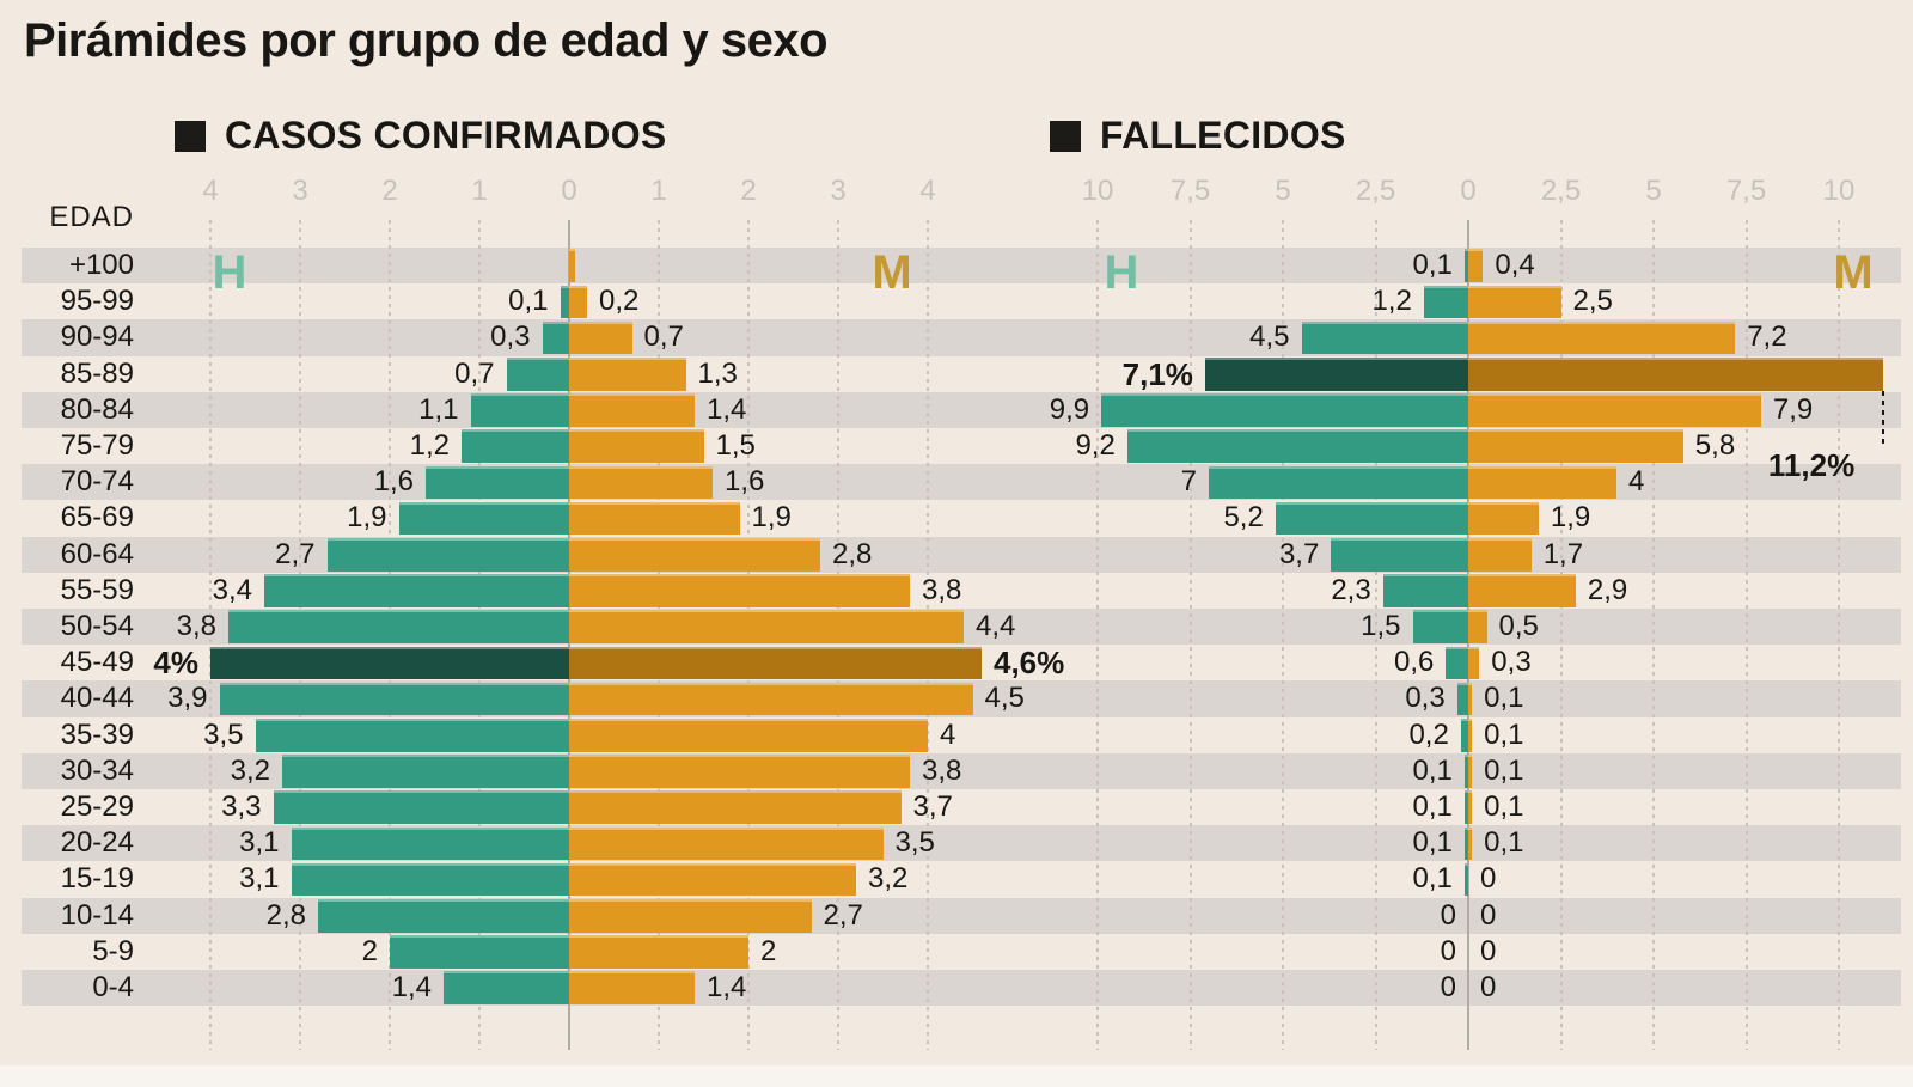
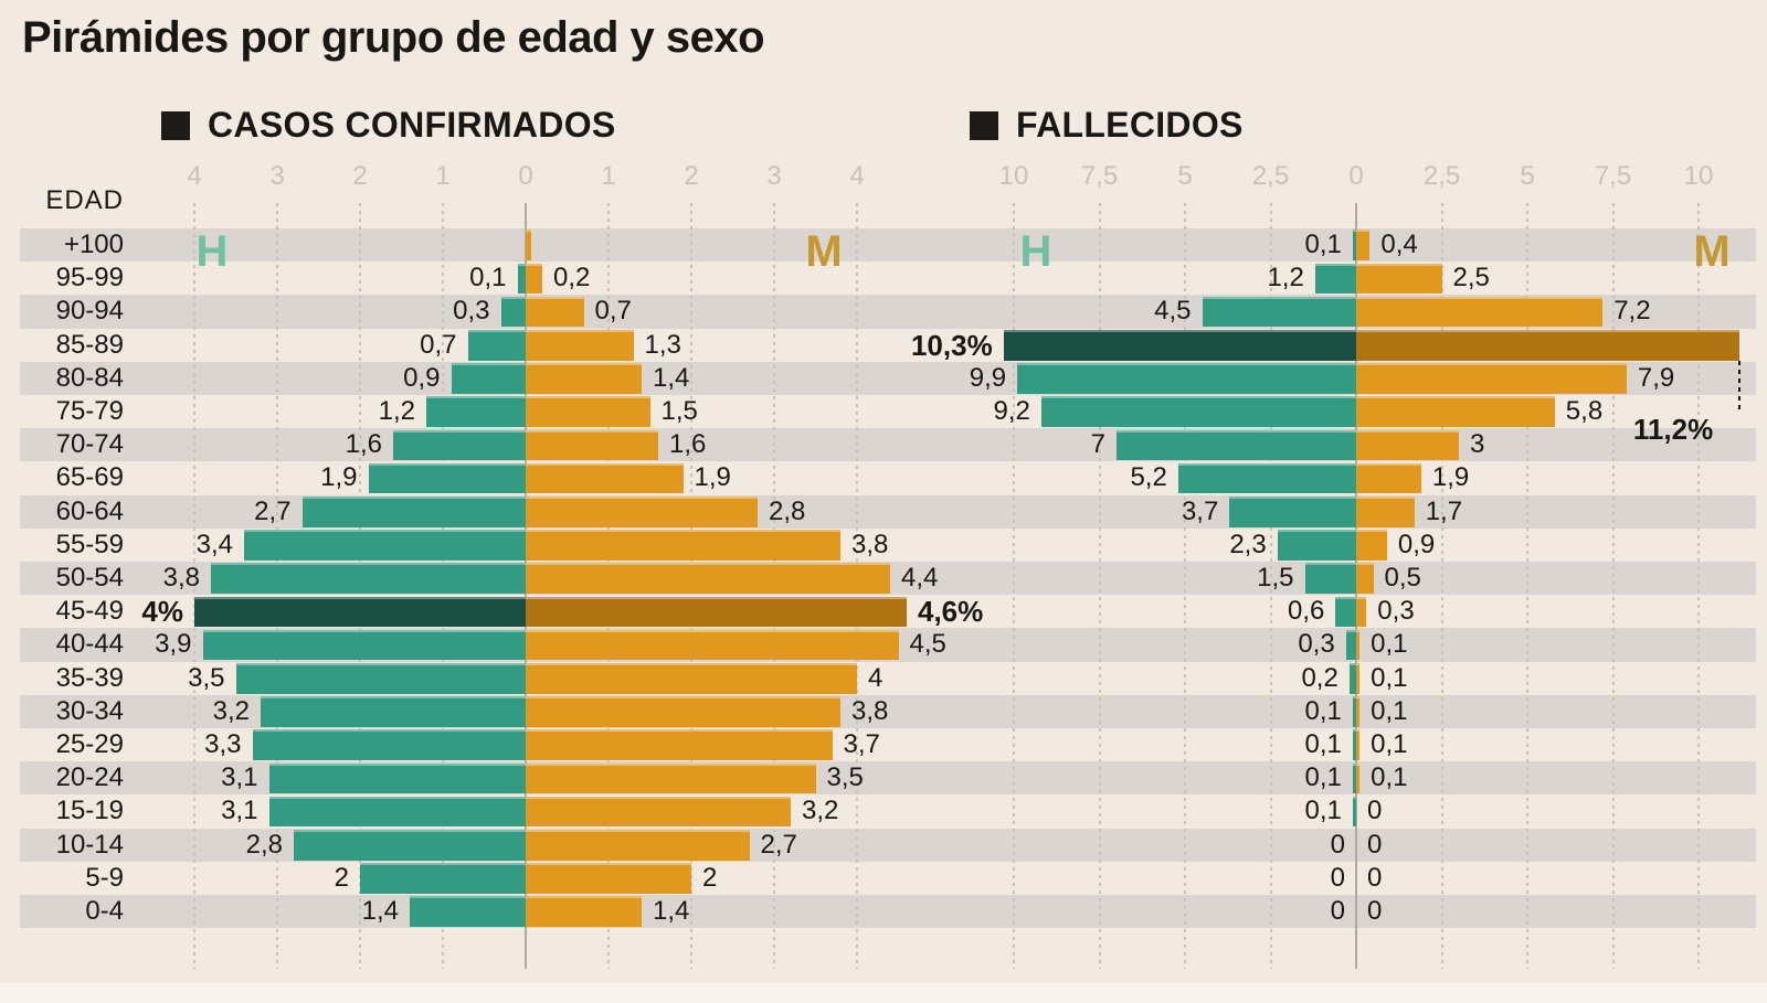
CASOS CONFIRMADOS/H/80-84: 1,1 -> 0,9
FALLECIDOS/H/85-89: 7,1% -> 10,3%
FALLECIDOS/M/70-74: 4 -> 3
FALLECIDOS/M/55-59: 2,9 -> 0,9
